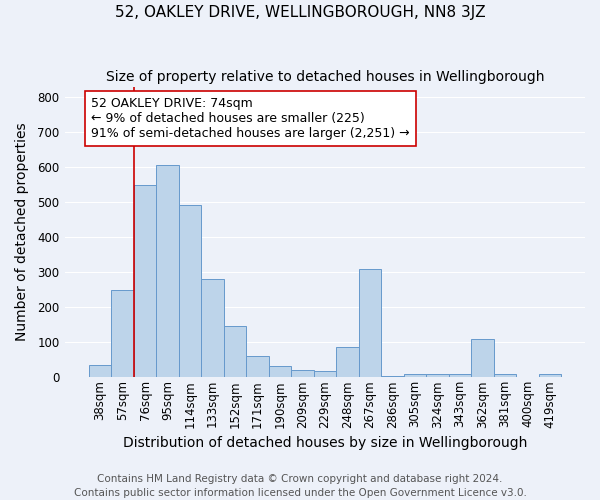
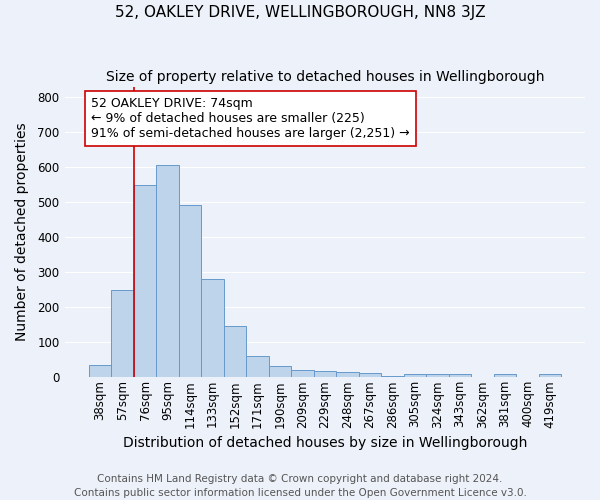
248sqm: 85 -> 14
267sqm: 310 -> 11
362sqm: 110 -> 1
